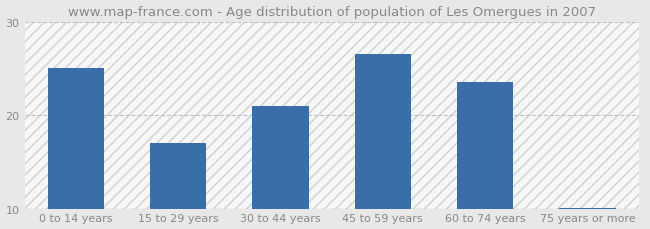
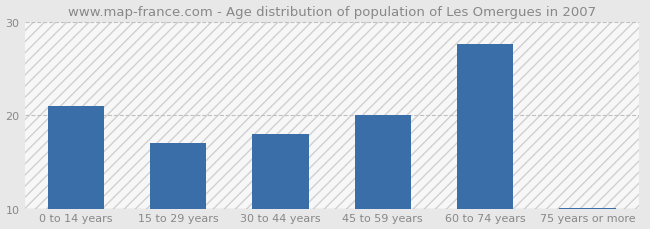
0 to 14 years: 25.0 -> 21.0
30 to 44 years: 21.0 -> 18.0
45 to 59 years: 26.5 -> 20.0
60 to 74 years: 23.5 -> 27.6
